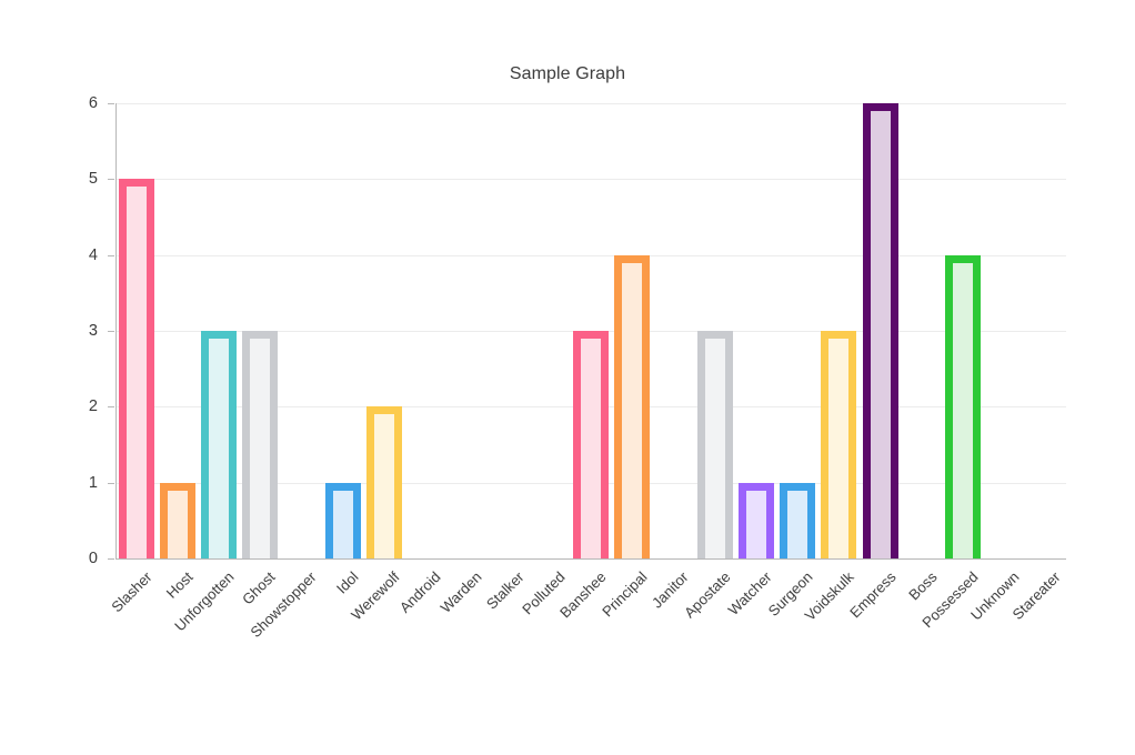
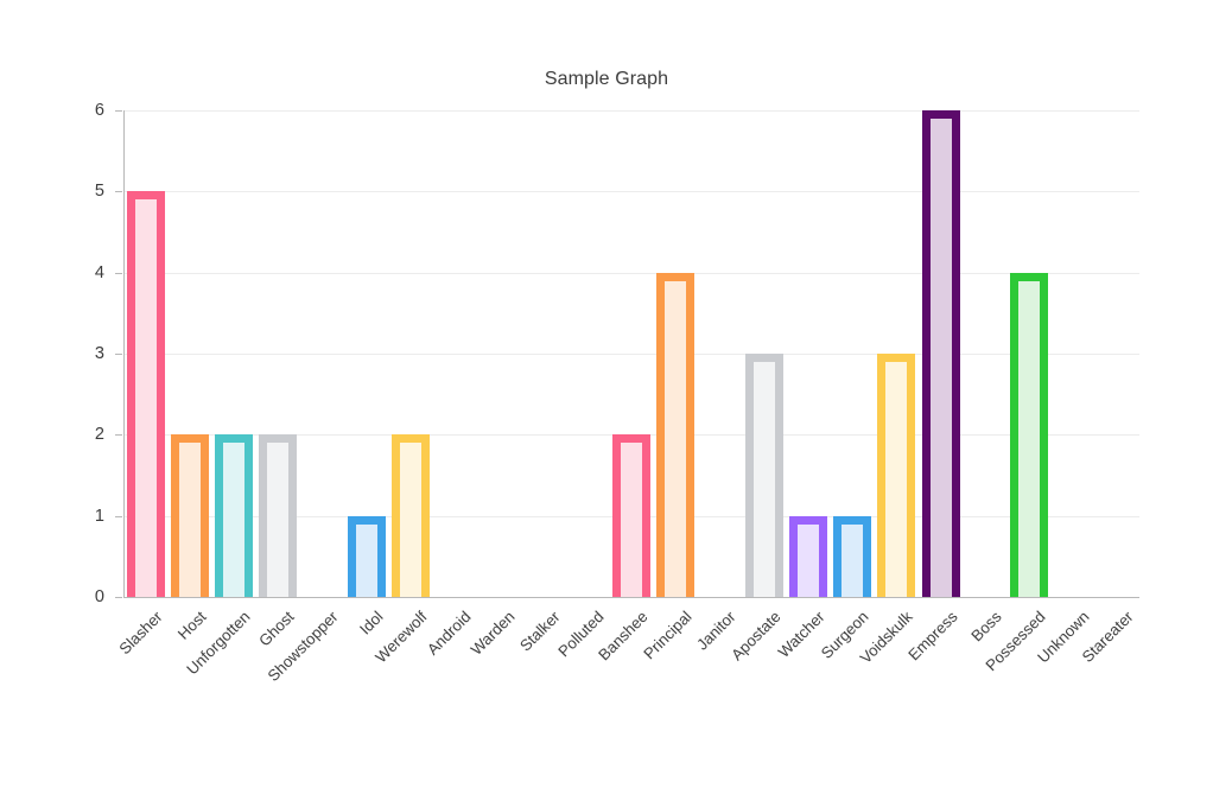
Host: 1 -> 2
Unforgotten: 3 -> 2
Ghost: 3 -> 2
Banshee: 3 -> 2
